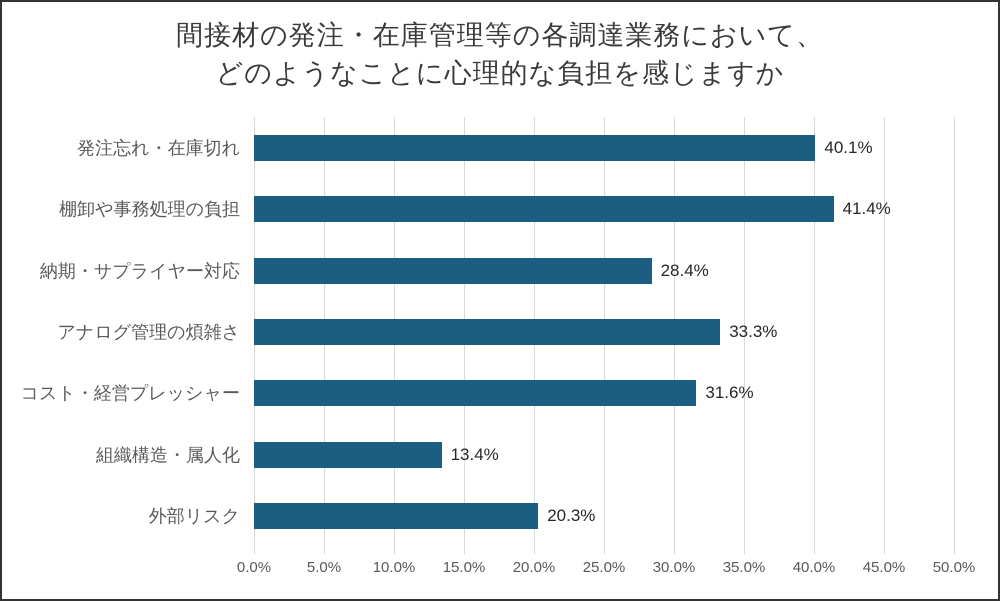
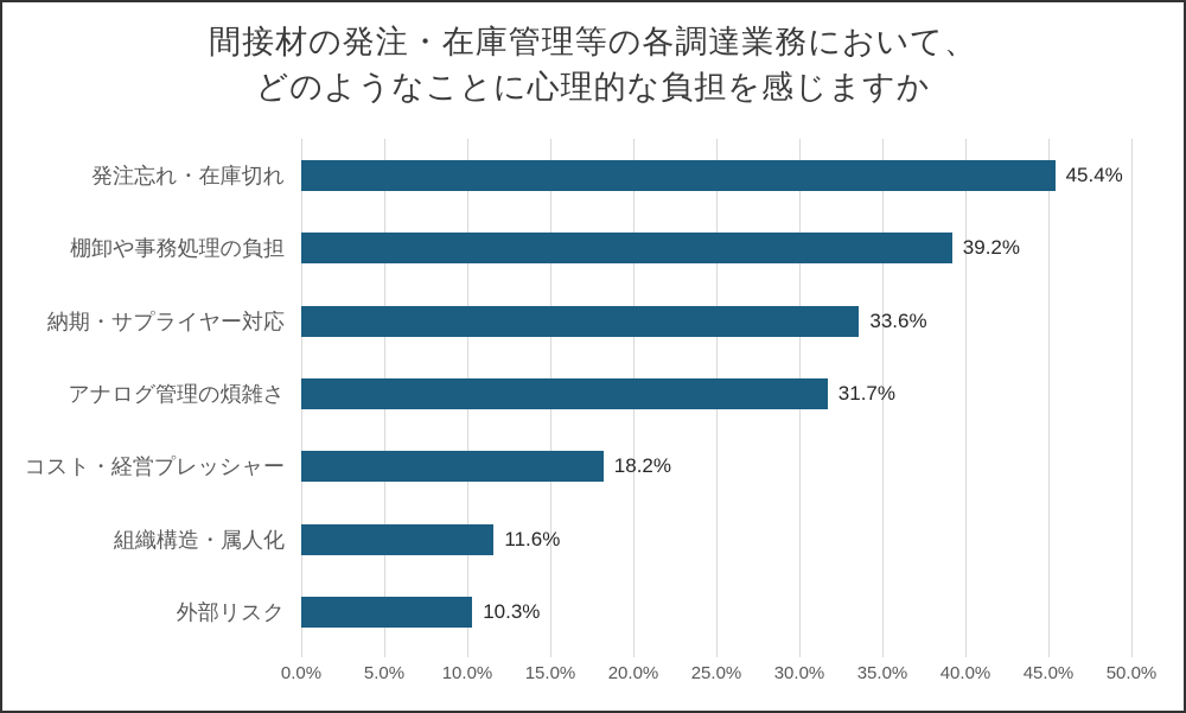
発注忘れ・在庫切れ: 40.1% -> 45.4%
棚卸や事務処理の負担: 41.4% -> 39.2%
納期・サプライヤー対応: 28.4% -> 33.6%
アナログ管理の煩雑さ: 33.3% -> 31.7%
コスト・経営プレッシャー: 31.6% -> 18.2%
組織構造・属人化: 13.4% -> 11.6%
外部リスク: 20.3% -> 10.3%
